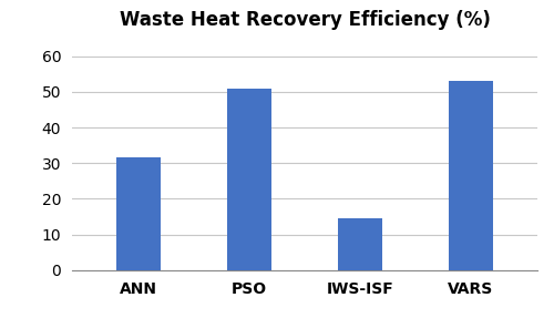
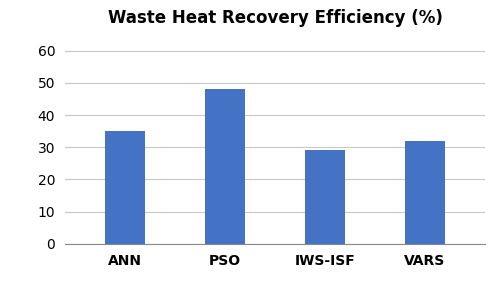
ANN: 31.5 -> 35.0
PSO: 51.0 -> 48.0
IWS-ISF: 14.5 -> 29.2
VARS: 53.0 -> 32.0
